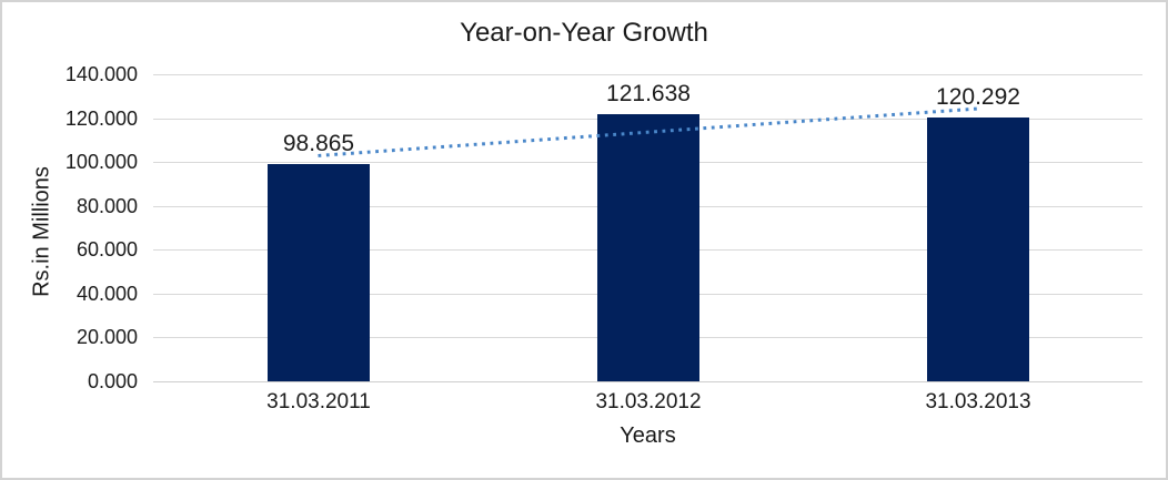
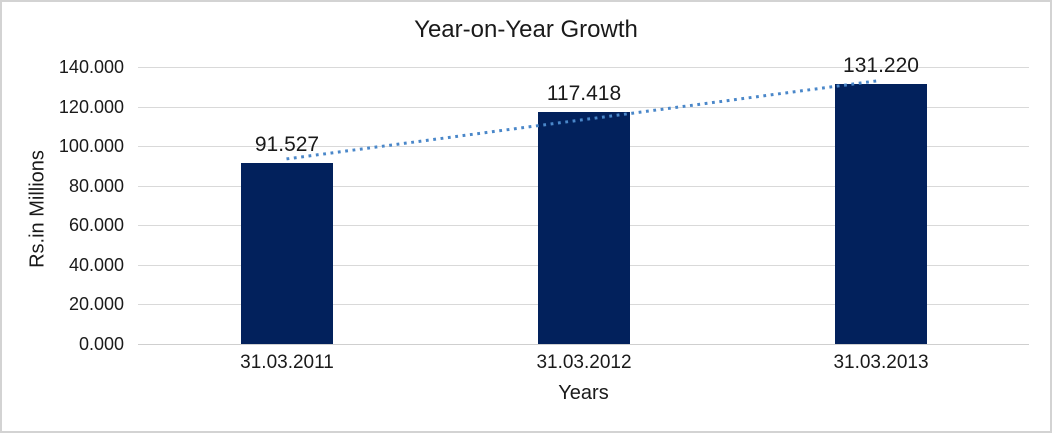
31.03.2011: 98.865 -> 91.527
31.03.2012: 121.638 -> 117.418
31.03.2013: 120.292 -> 131.220
